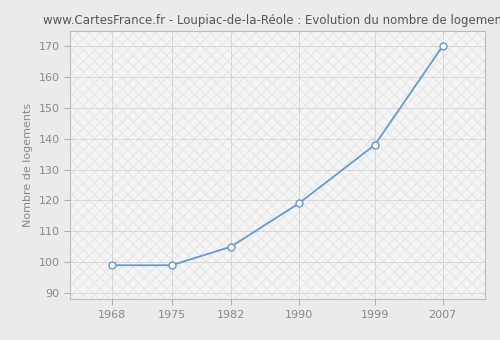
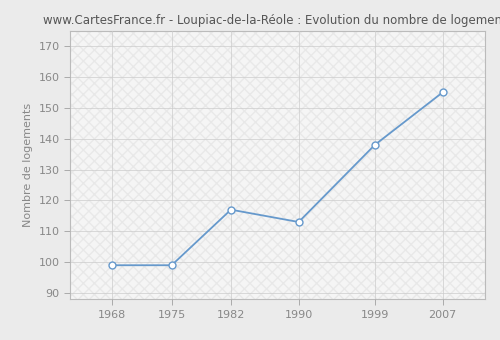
1982: 105 -> 117
1990: 119 -> 113
2007: 170 -> 155
